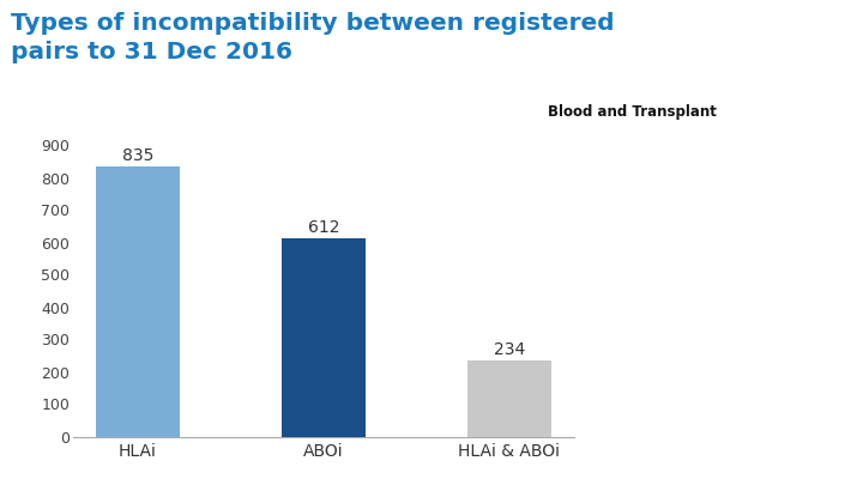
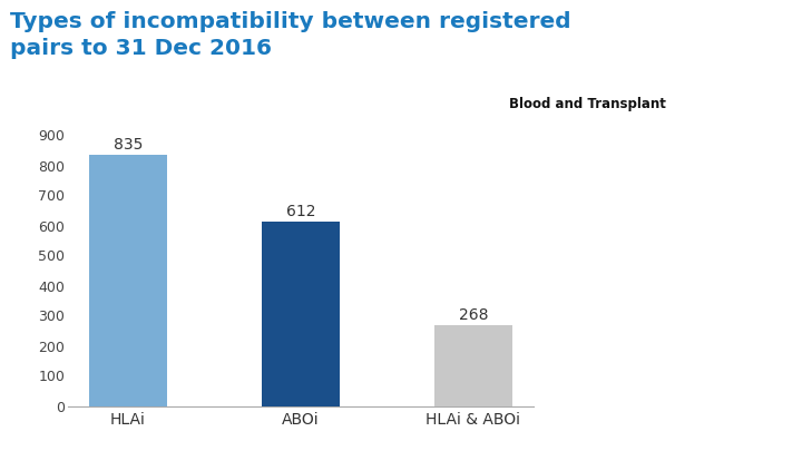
HLAi & ABOi: 234 -> 268
